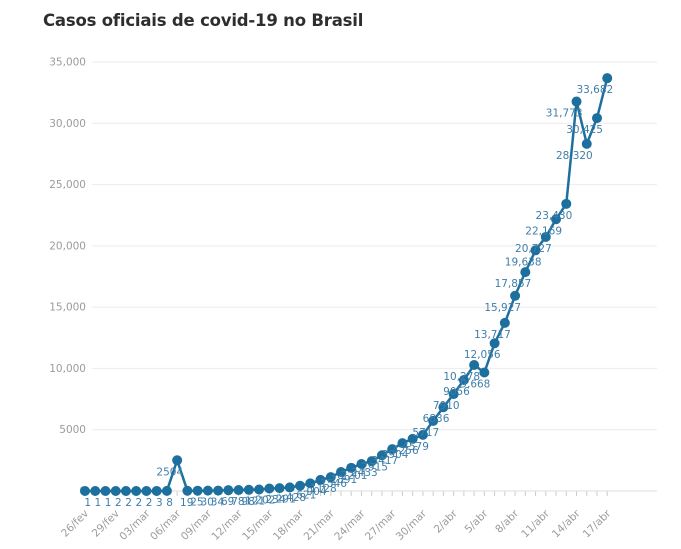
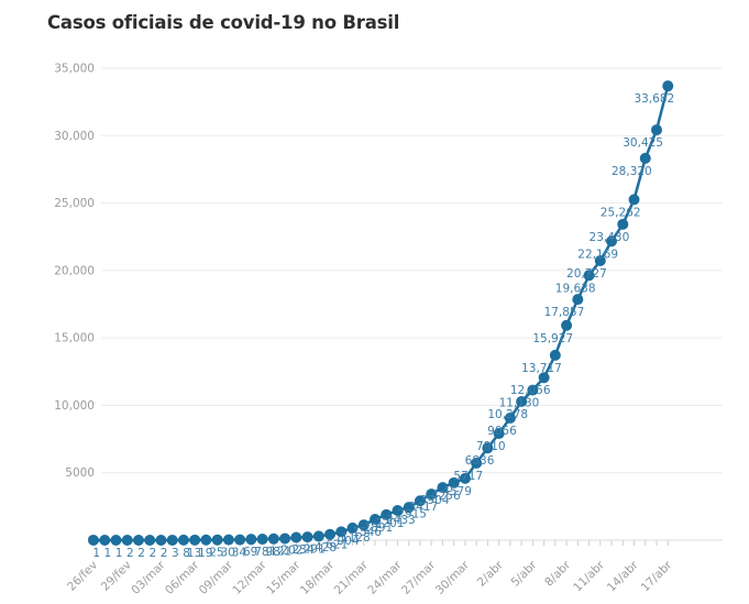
06/mar: 2504 -> 13
5/abr: 9,668 -> 11,130
14/abr: 31,773 -> 25,262
